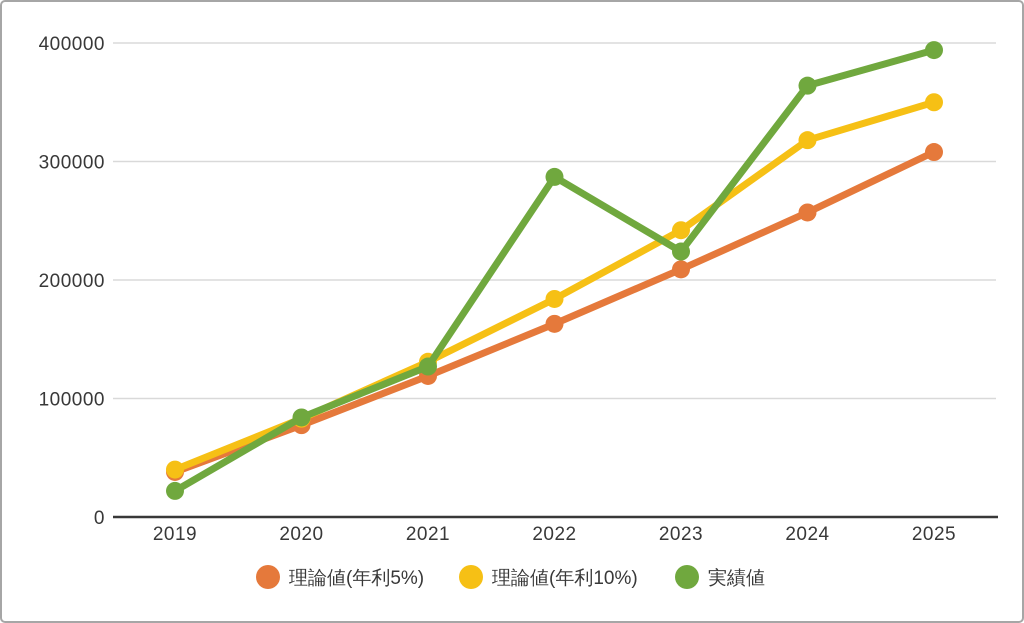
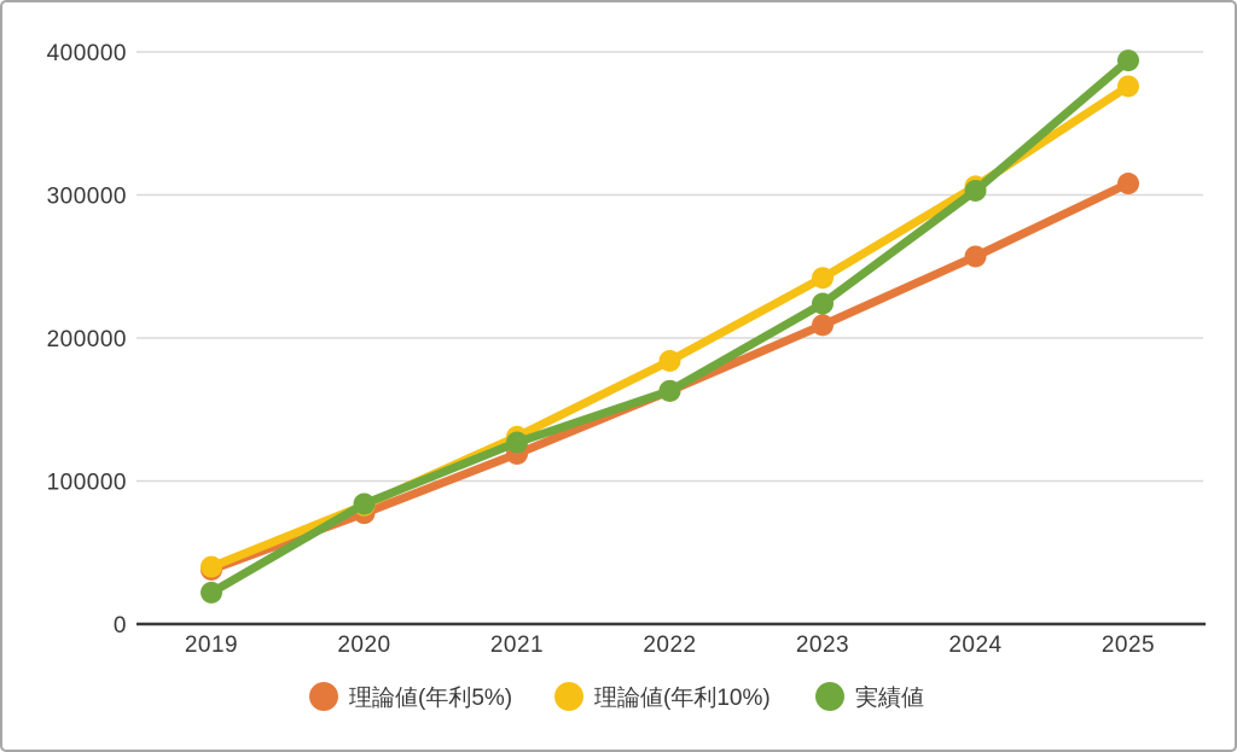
実績値/2022: 287000 -> 163000
理論値(年利10%)/2024: 318000 -> 306000
実績値/2024: 364000 -> 303000
理論値(年利10%)/2025: 350000 -> 376000
